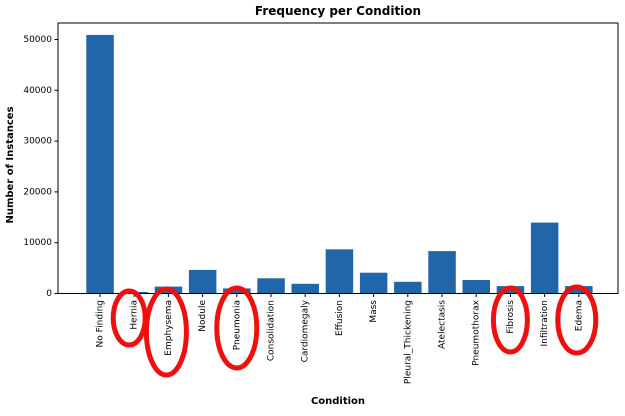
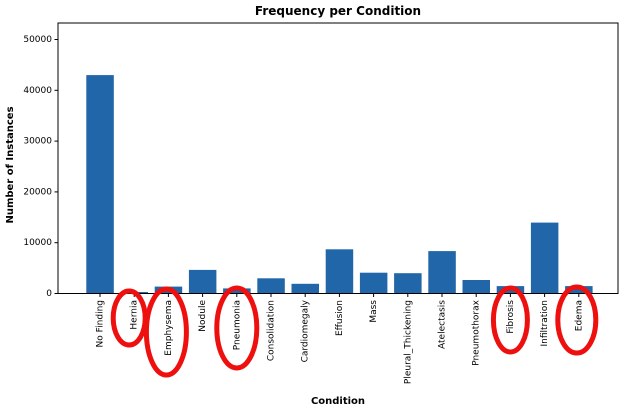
No Finding: 51000 -> 43000
Pleural_Thickening: 2000 -> 4000
